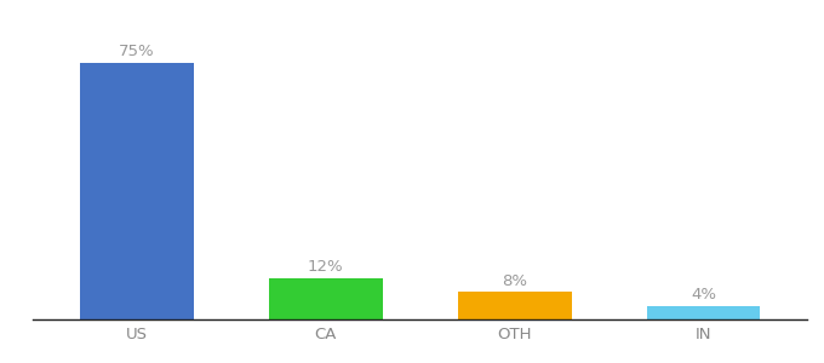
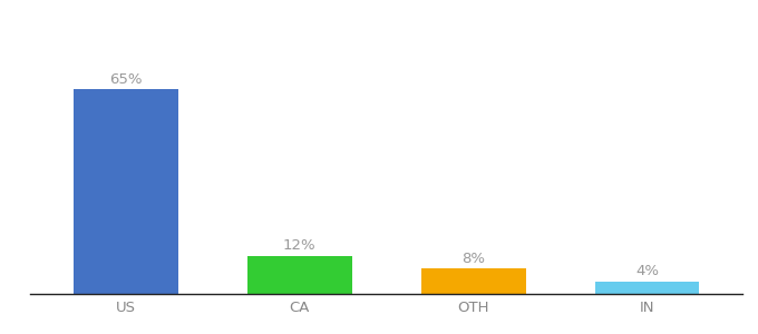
US: 75% -> 65%
